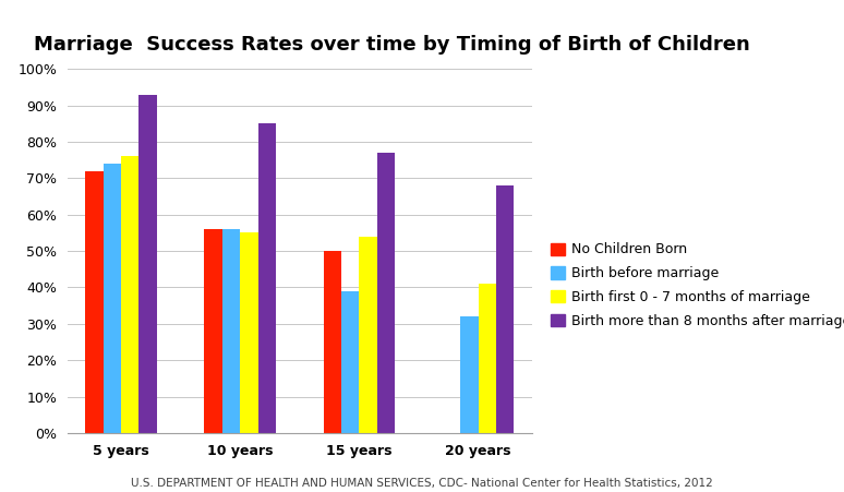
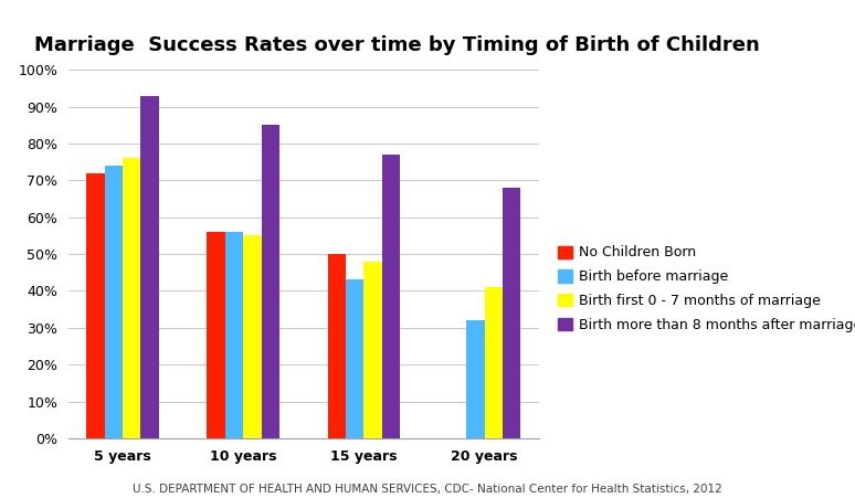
Birth before marriage/15 years: 39% -> 43%
Birth first 0 - 7 months of marriage/15 years: 54% -> 48%
